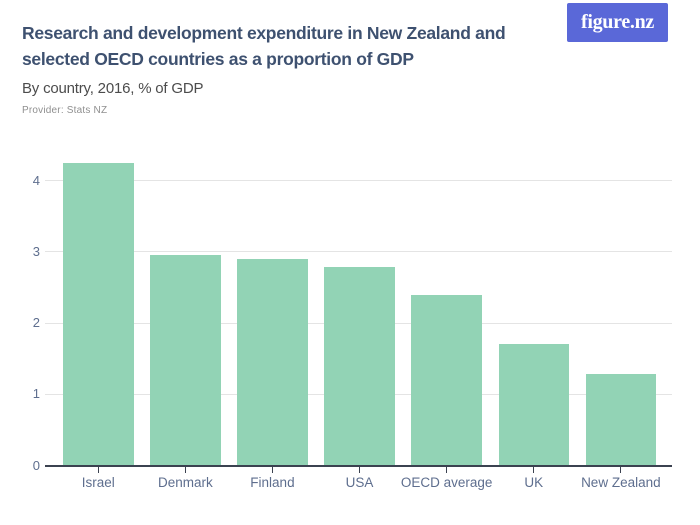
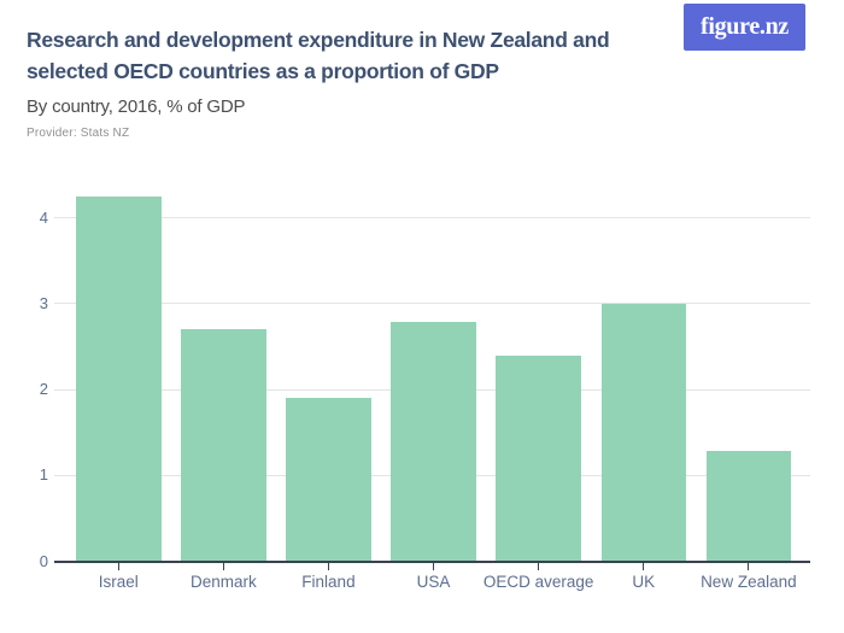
Denmark: 3.0 -> 2.7
Finland: 2.9 -> 1.9
UK: 1.7 -> 3.0
